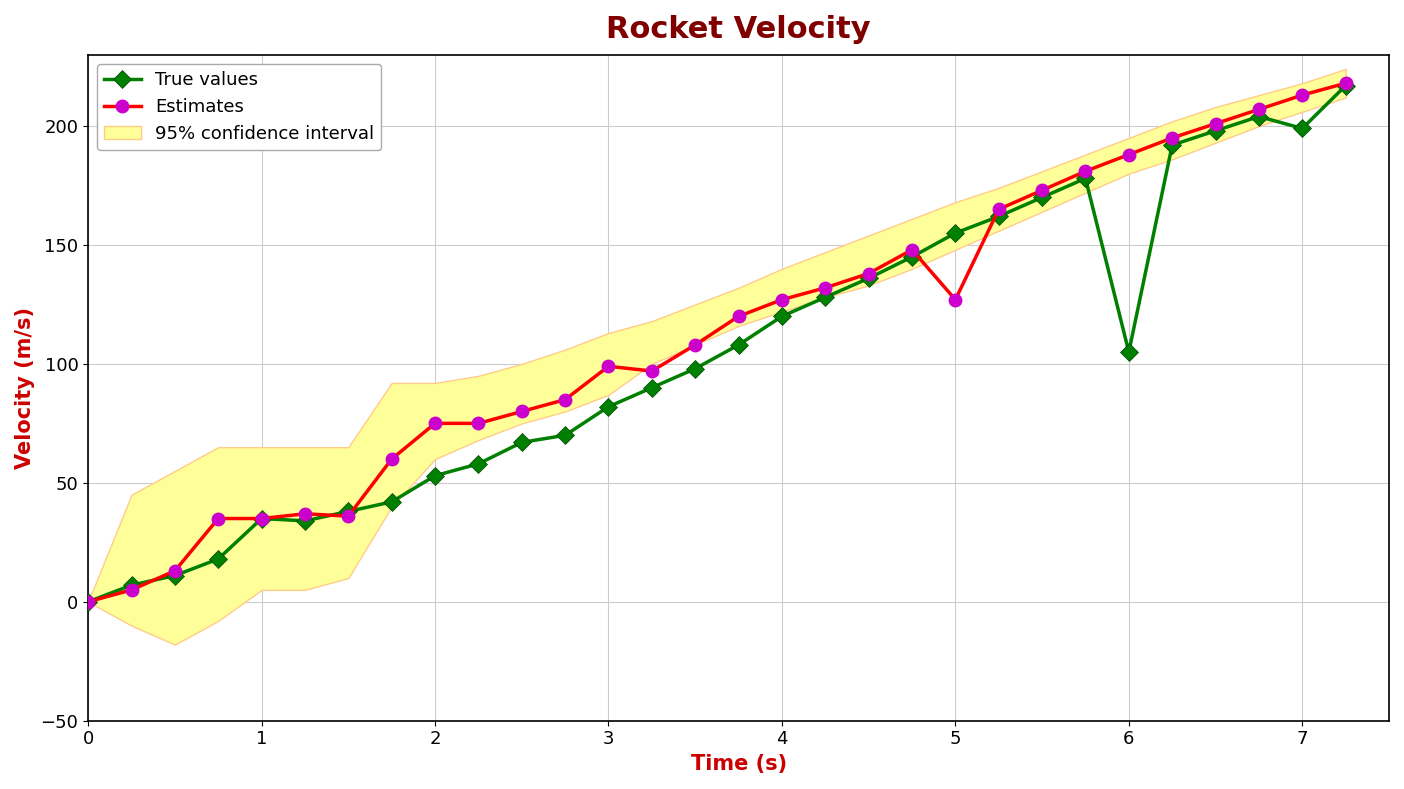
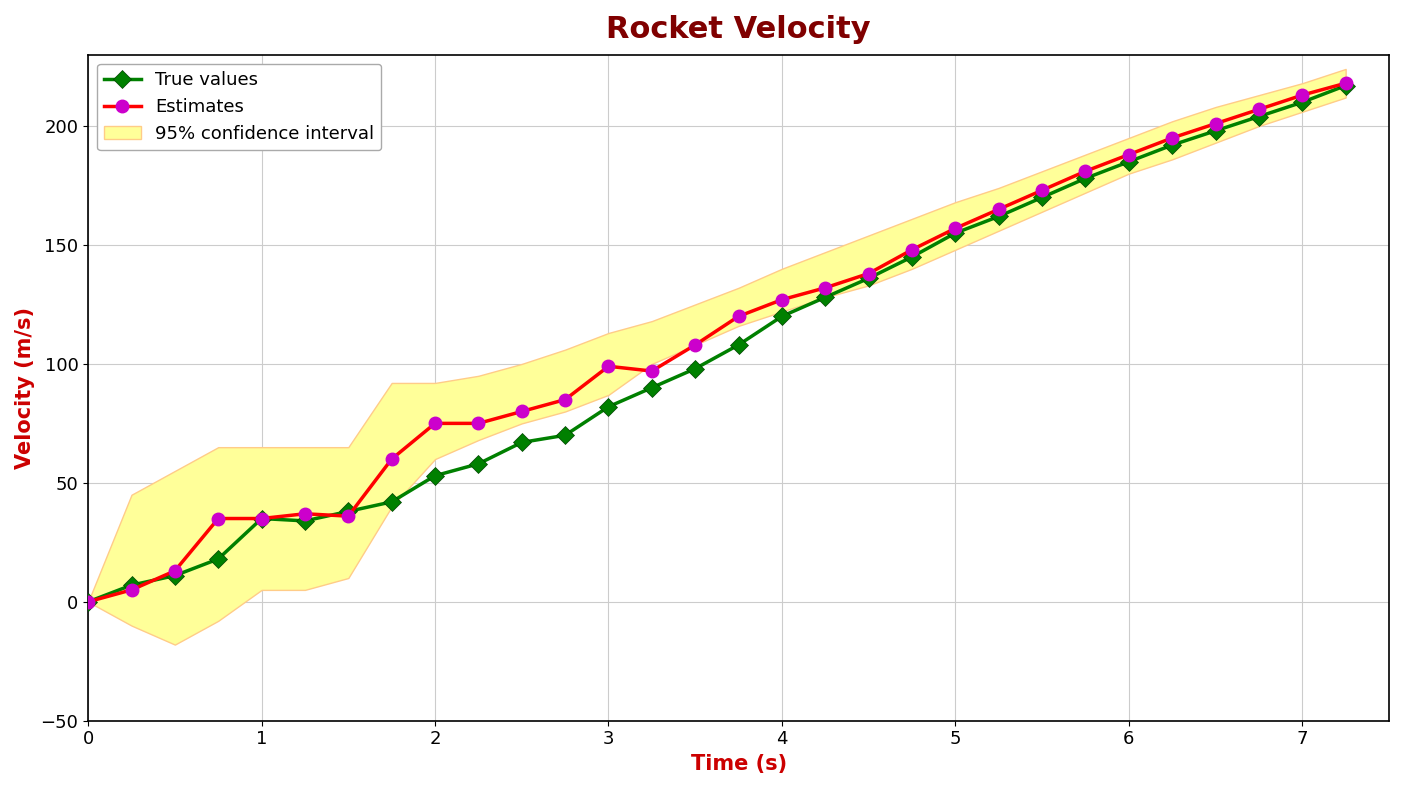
Estimates/5: 127 -> 157
True values/6: 105 -> 185
True values/7: 199 -> 210
